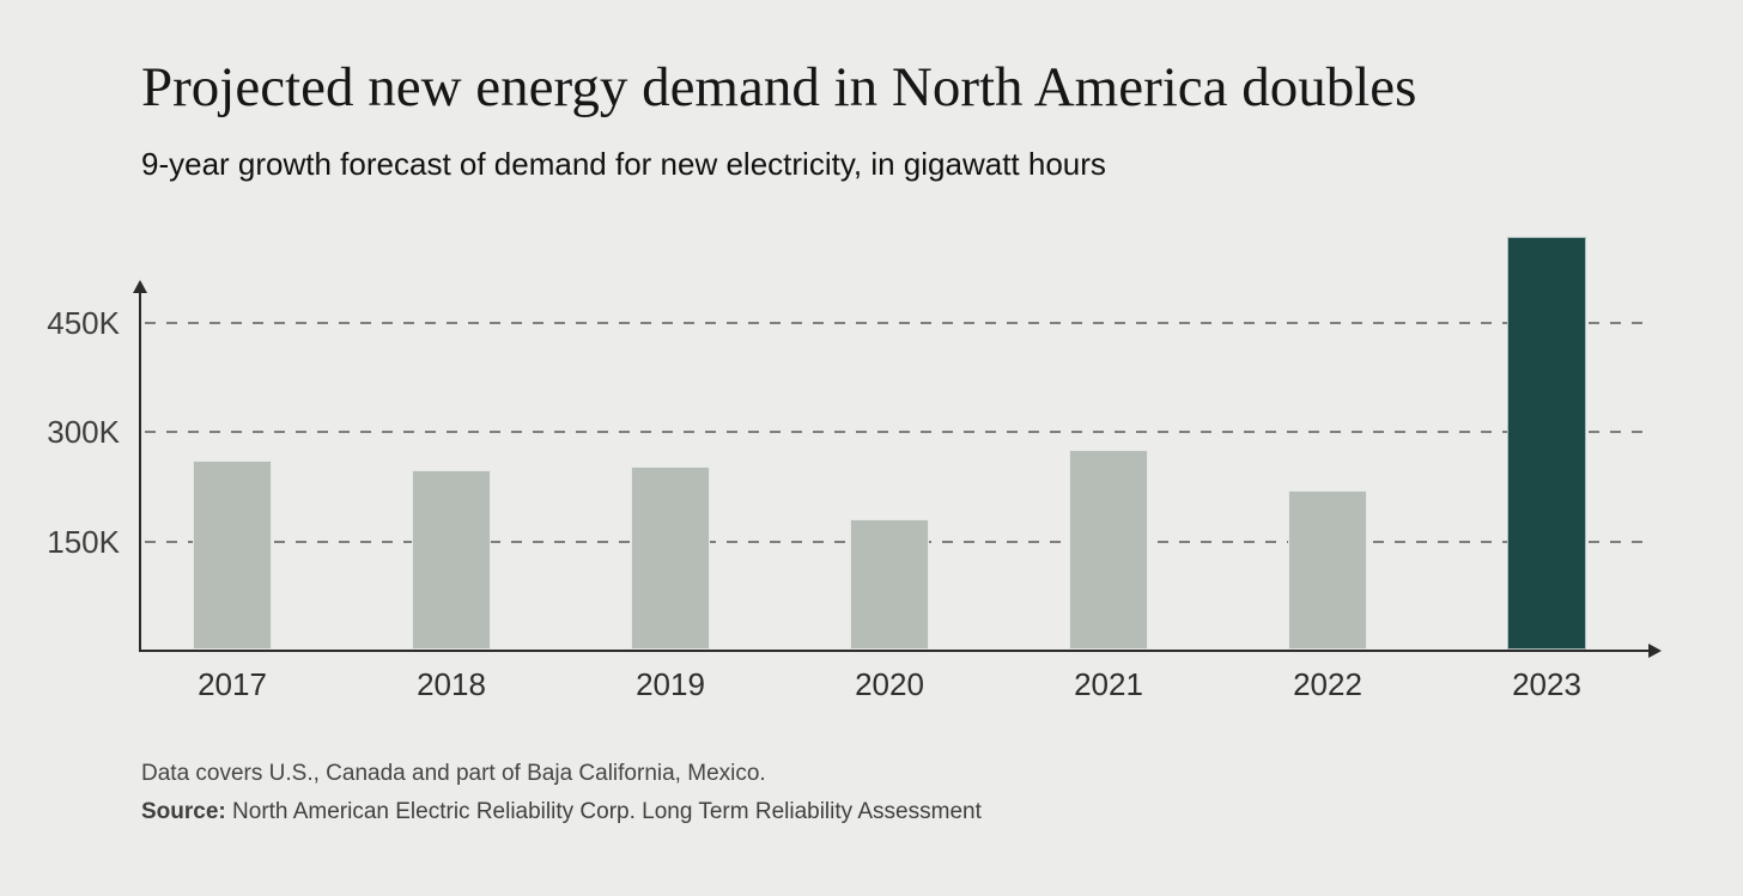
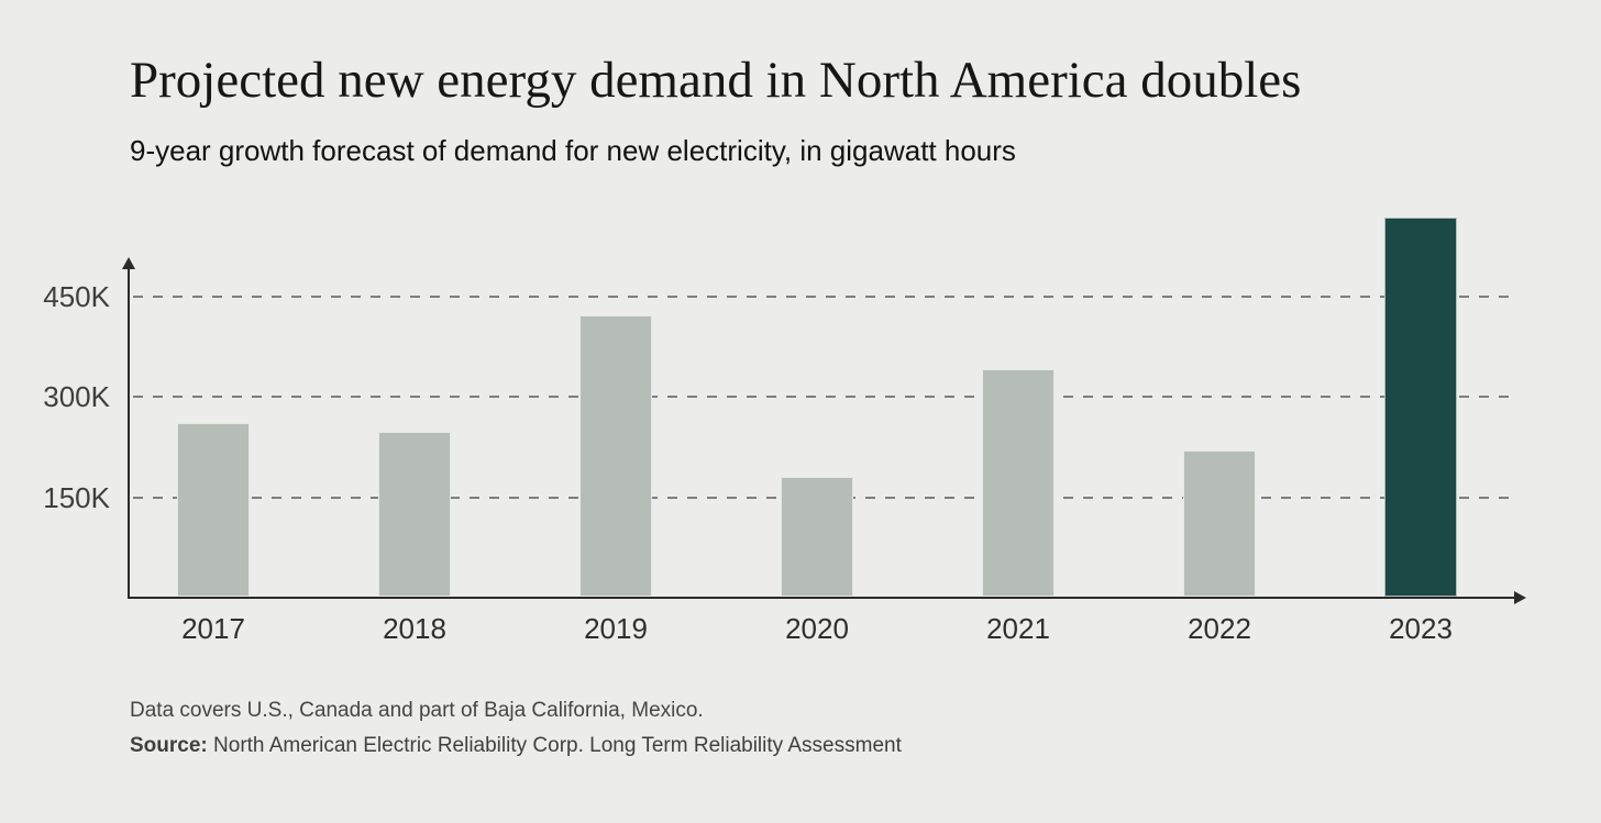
2019: 250K -> 420K
2021: 270K -> 340K
